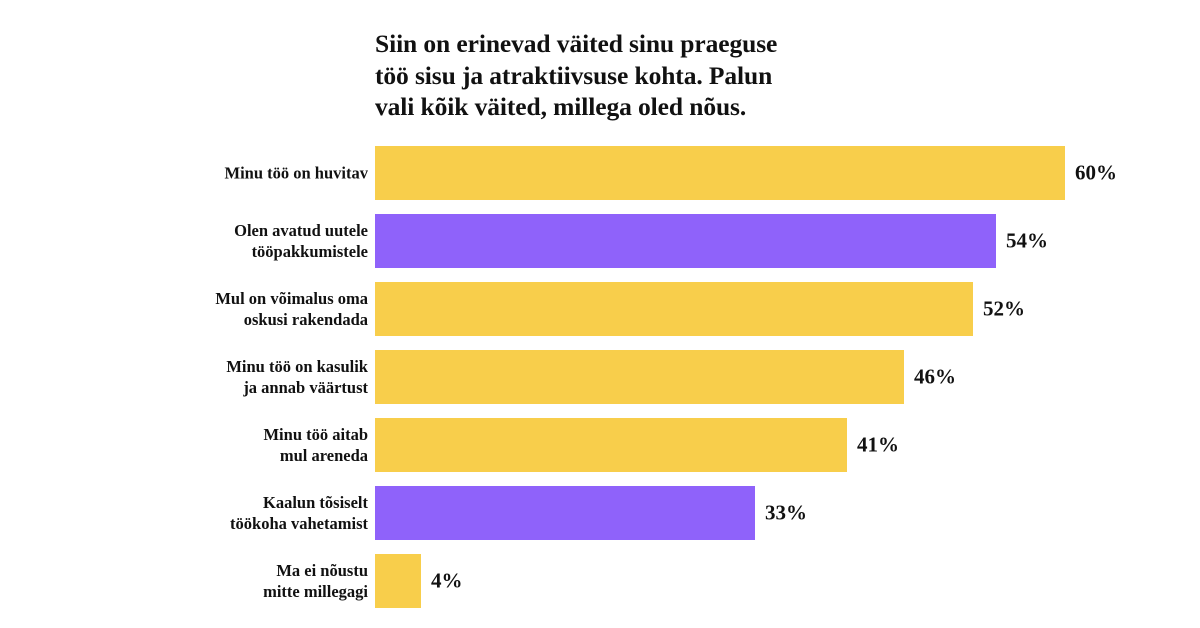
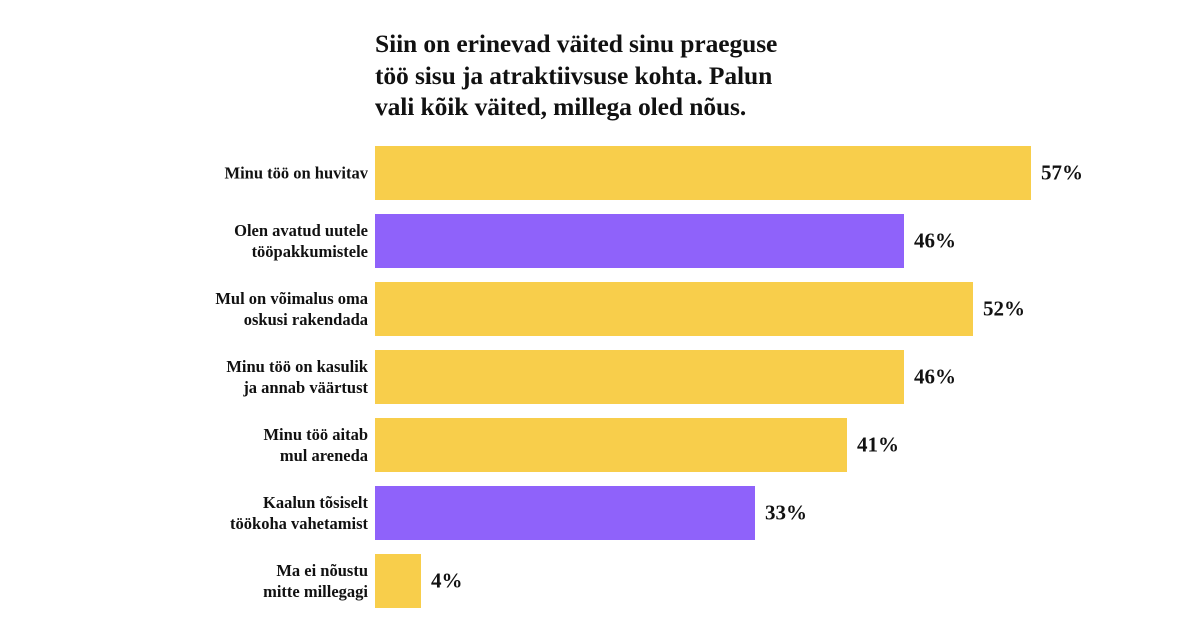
Minu töö on huvitav: 60% -> 57%
Olen avatud uutele tööpakkumistele: 54% -> 46%
